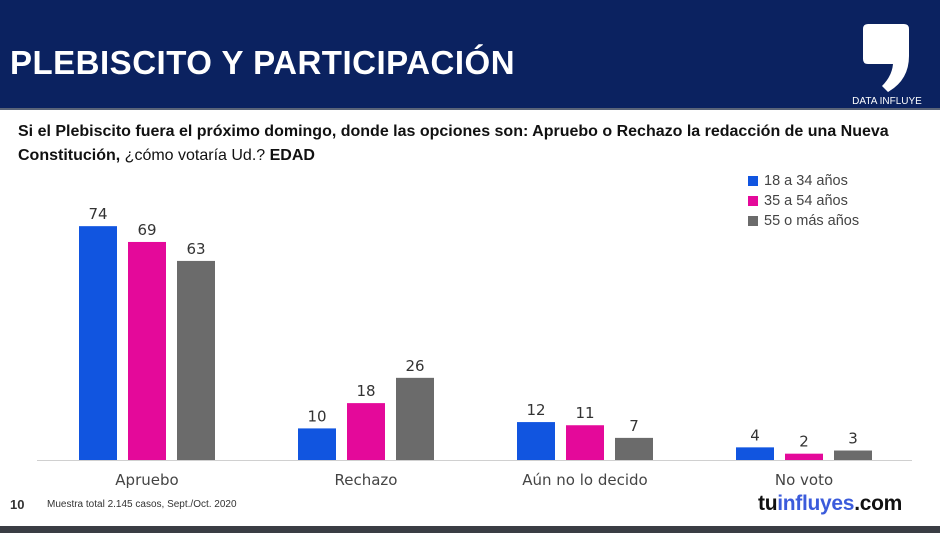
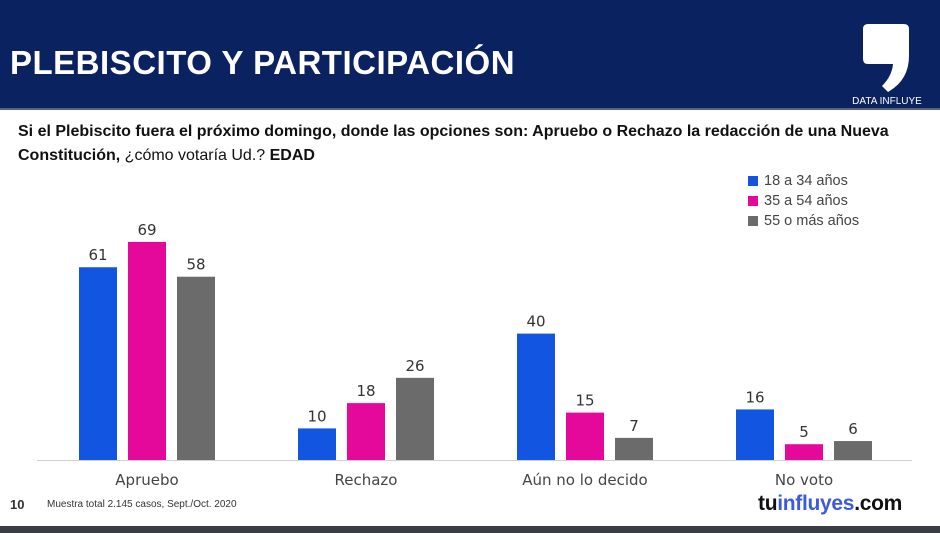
18 a 34 años/Apruebo: 74 -> 61
55 o más años/Apruebo: 63 -> 58
18 a 34 años/Aún no lo decido: 12 -> 40
35 a 54 años/Aún no lo decido: 11 -> 15
18 a 34 años/No voto: 4 -> 16
35 a 54 años/No voto: 2 -> 5
55 o más años/No voto: 3 -> 6
